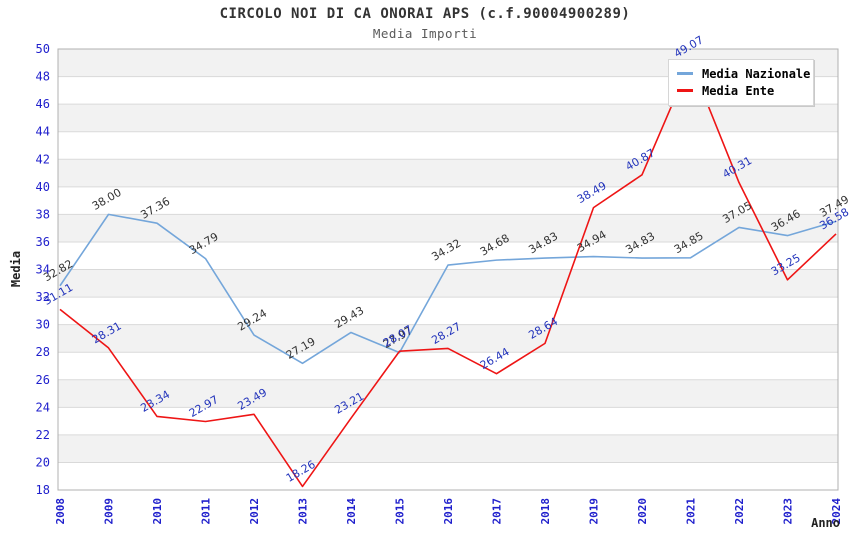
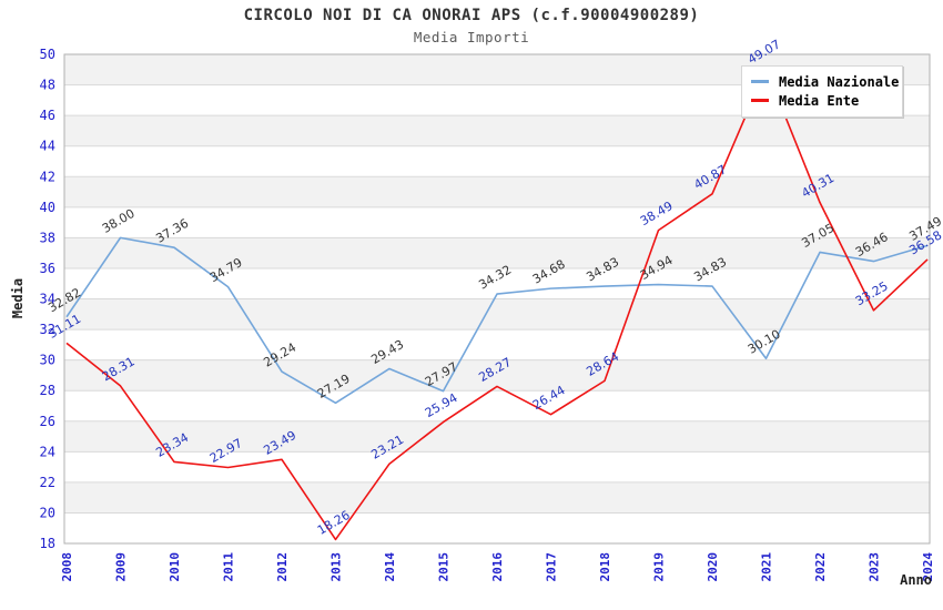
Media Ente/2015: 28.07 -> 25.94
Media Nazionale/2021: 34.85 -> 30.10
